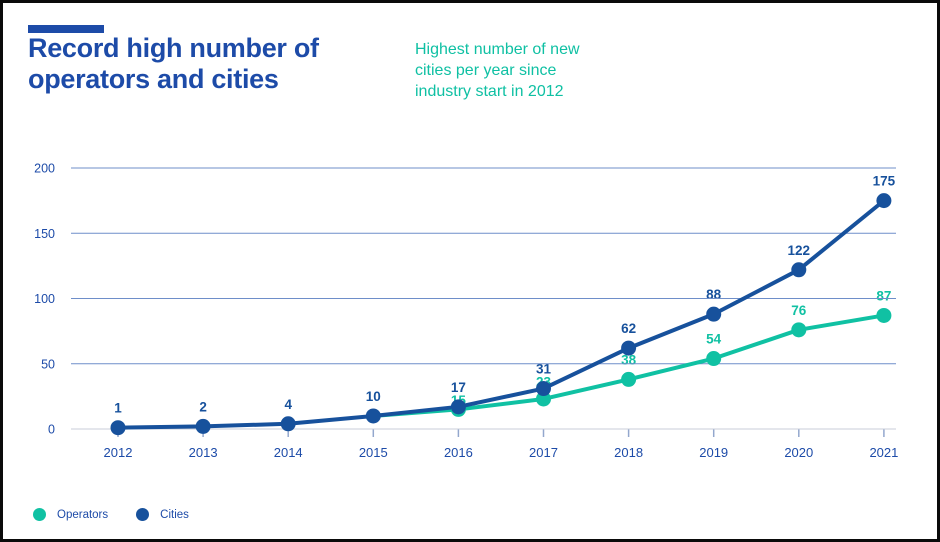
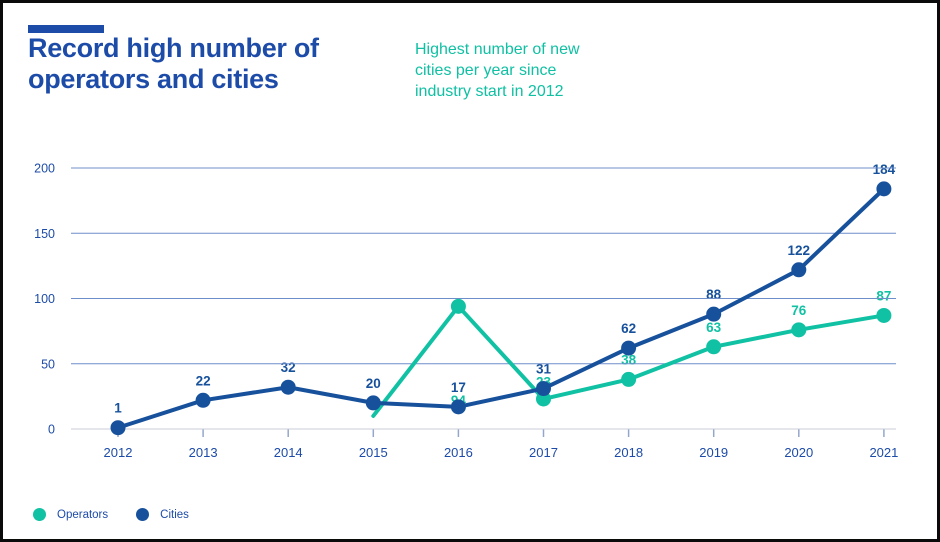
Cities/2013: 2 -> 22
Cities/2014: 4 -> 32
Cities/2015: 10 -> 20
Operators/2016: 15 -> 94
Operators/2019: 54 -> 63
Cities/2021: 175 -> 184
